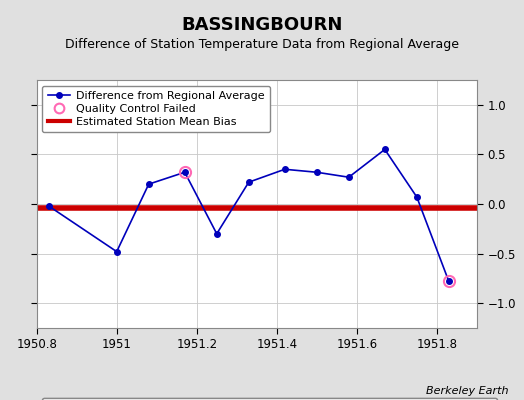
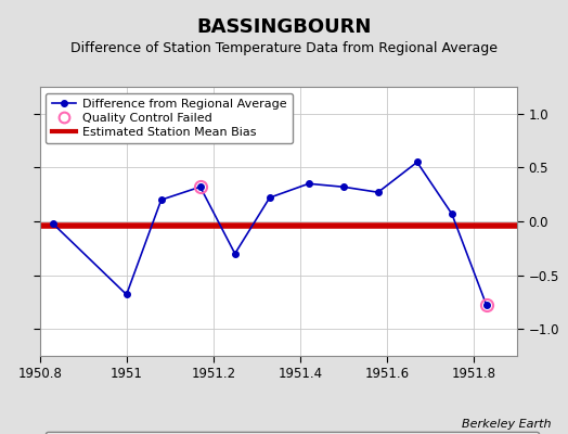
1951: -0.48 -> -0.68
